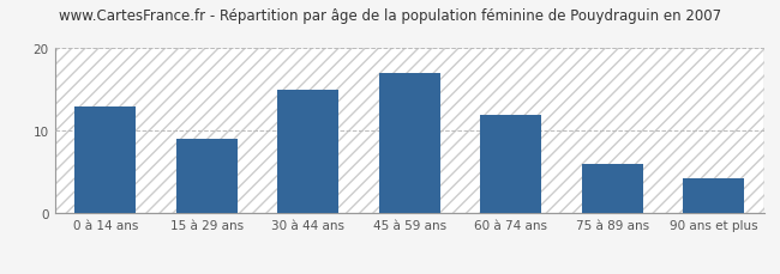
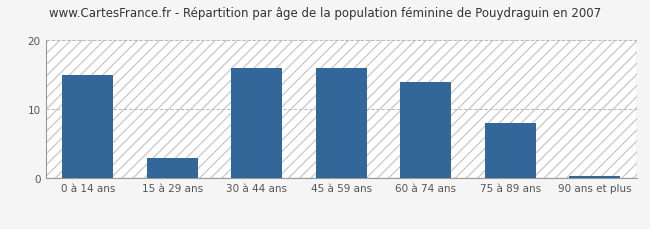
0 à 14 ans: 13.0 -> 15.0
15 à 29 ans: 9.0 -> 3.0
30 à 44 ans: 15.0 -> 16.0
45 à 59 ans: 17.0 -> 16.0
60 à 74 ans: 12.0 -> 14.0
75 à 89 ans: 6.0 -> 8.0
90 ans et plus: 4.2 -> 0.3
